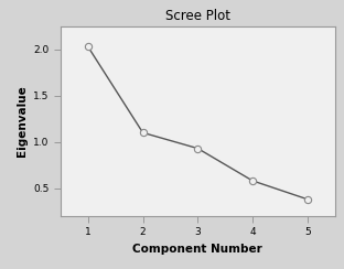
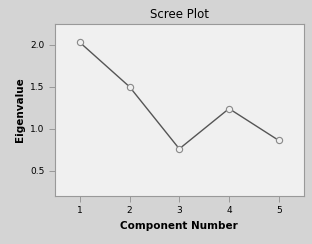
2: 1.10 -> 1.50
3: 0.93 -> 0.76
4: 0.58 -> 1.24
5: 0.38 -> 0.86
